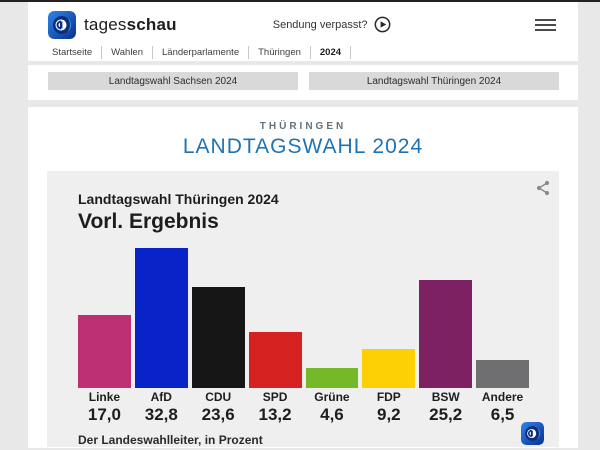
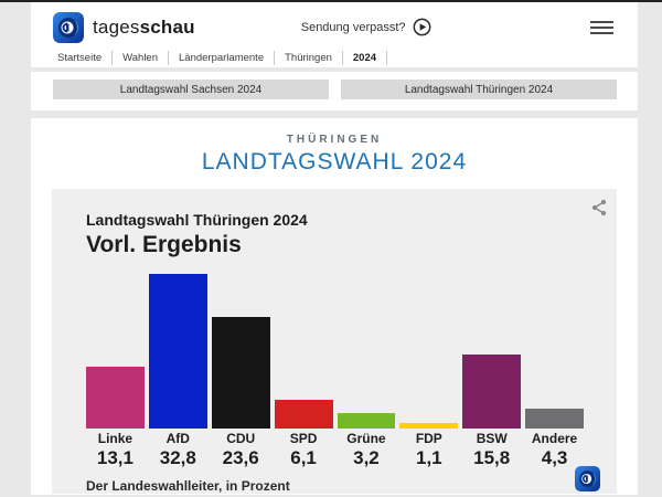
Linke: 17,0 -> 13,1
SPD: 13,2 -> 6,1
Grüne: 4,6 -> 3,2
FDP: 9,2 -> 1,1
BSW: 25,2 -> 15,8
Andere: 6,5 -> 4,3
